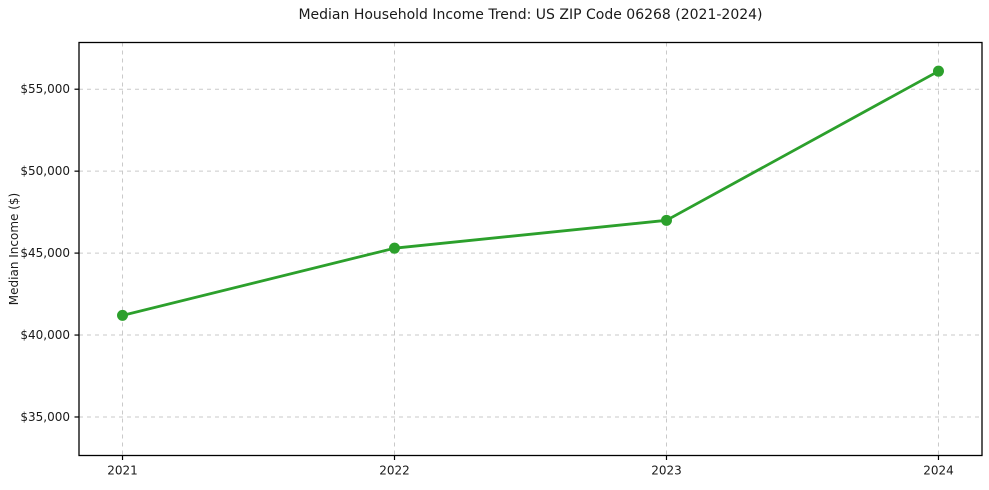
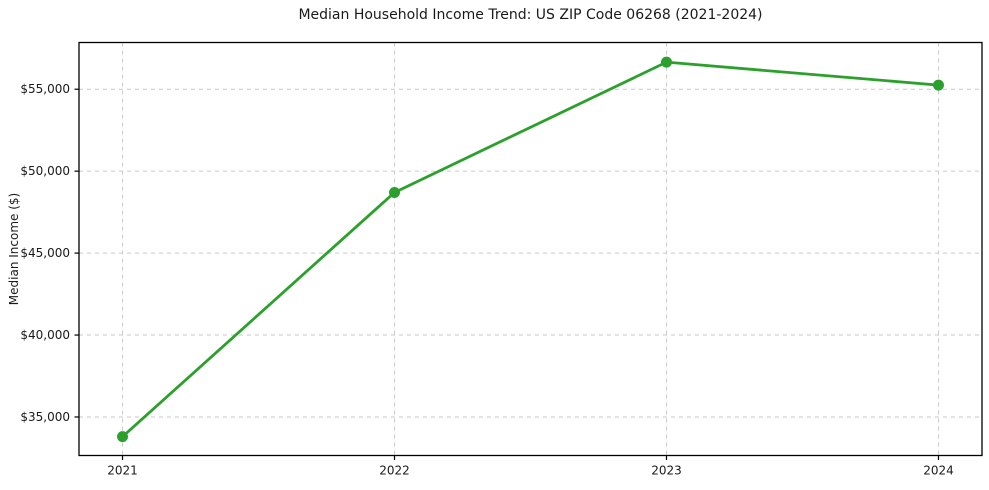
2021: $41200 -> $33800
2022: $45300 -> $48700
2023: $47000 -> $56600
2024: $56100 -> $55200
